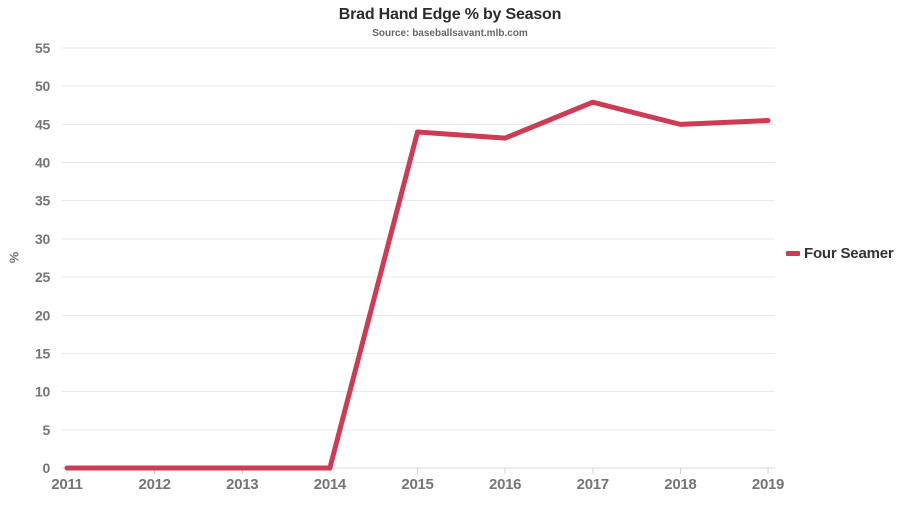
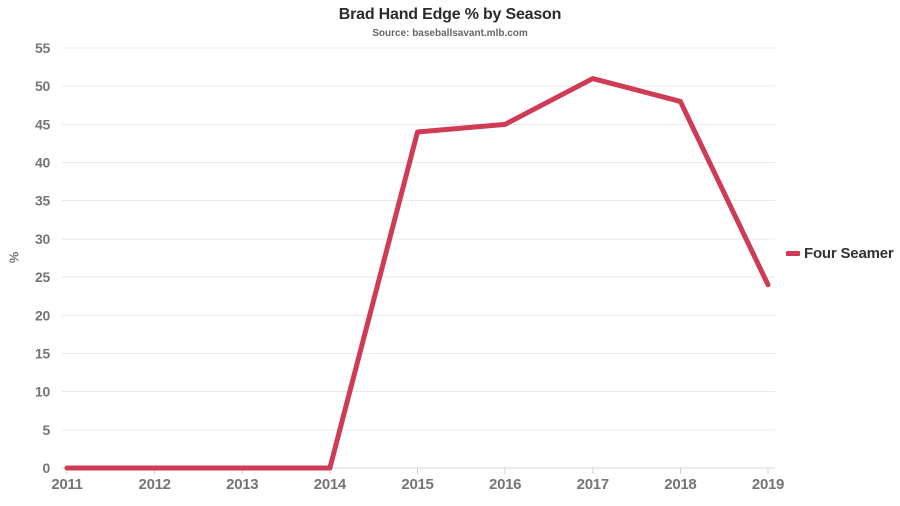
2016: 43 -> 45
2017: 48 -> 51
2018: 45 -> 48
2019: 46 -> 24
